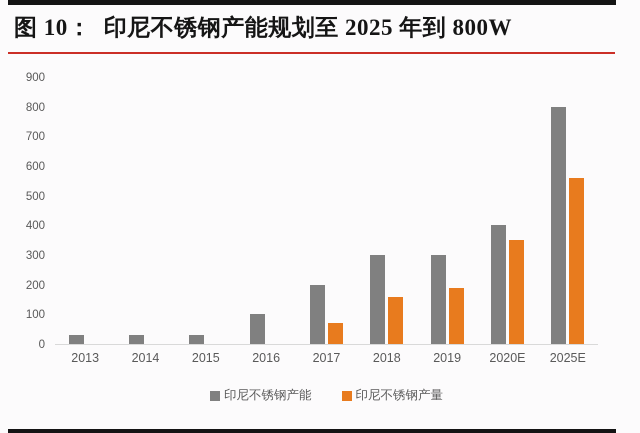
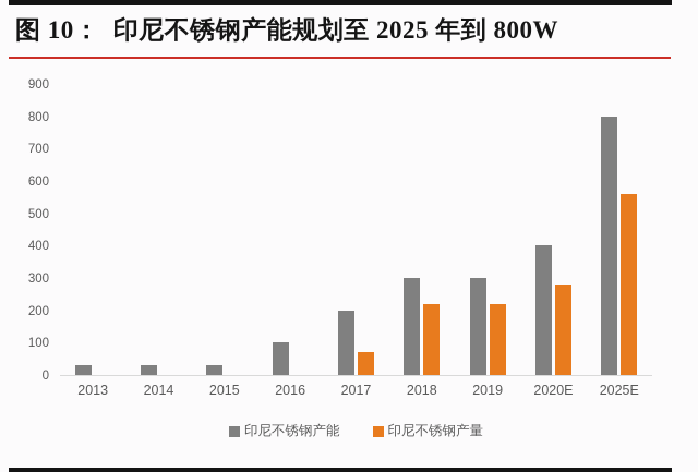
印尼不锈钢产量/2018: 160 -> 220
印尼不锈钢产量/2019: 190 -> 220
印尼不锈钢产量/2020E: 350 -> 280
